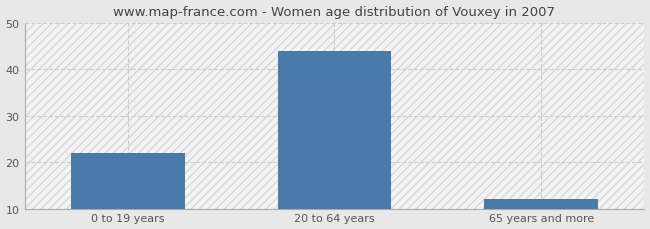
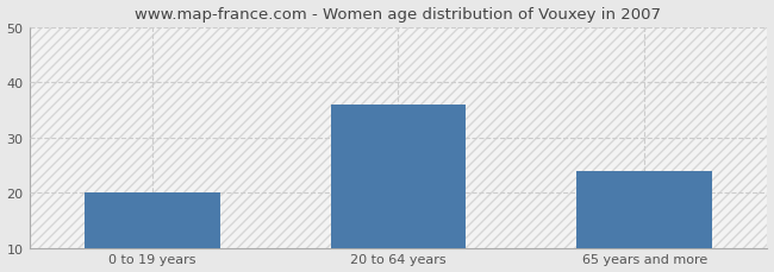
0 to 19 years: 22 -> 20
20 to 64 years: 44 -> 36
65 years and more: 12 -> 24
